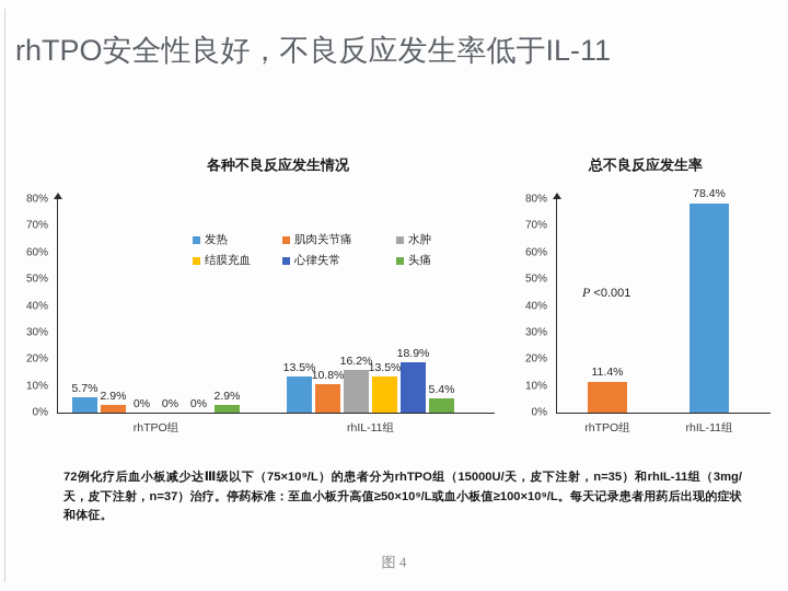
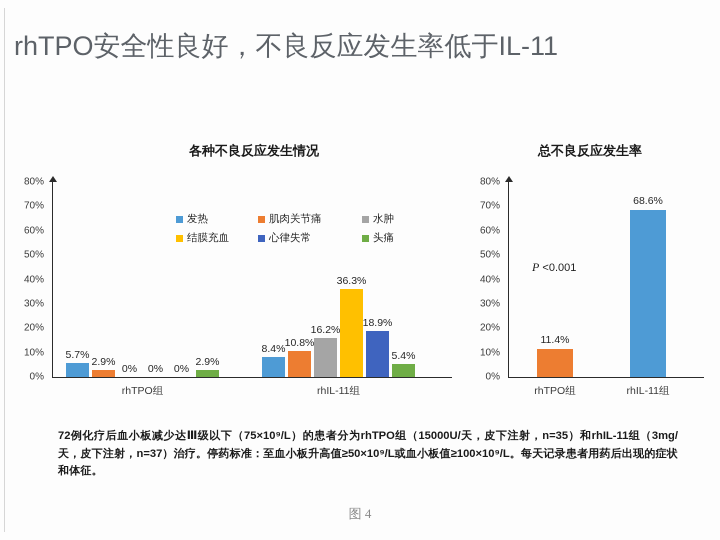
各种不良反应发生情况/发热/rhIL-11组: 13.5% -> 8.4%
各种不良反应发生情况/结膜充血/rhIL-11组: 13.5% -> 36.3%
总不良反应发生率/rhIL-11组: 78.4% -> 68.6%
